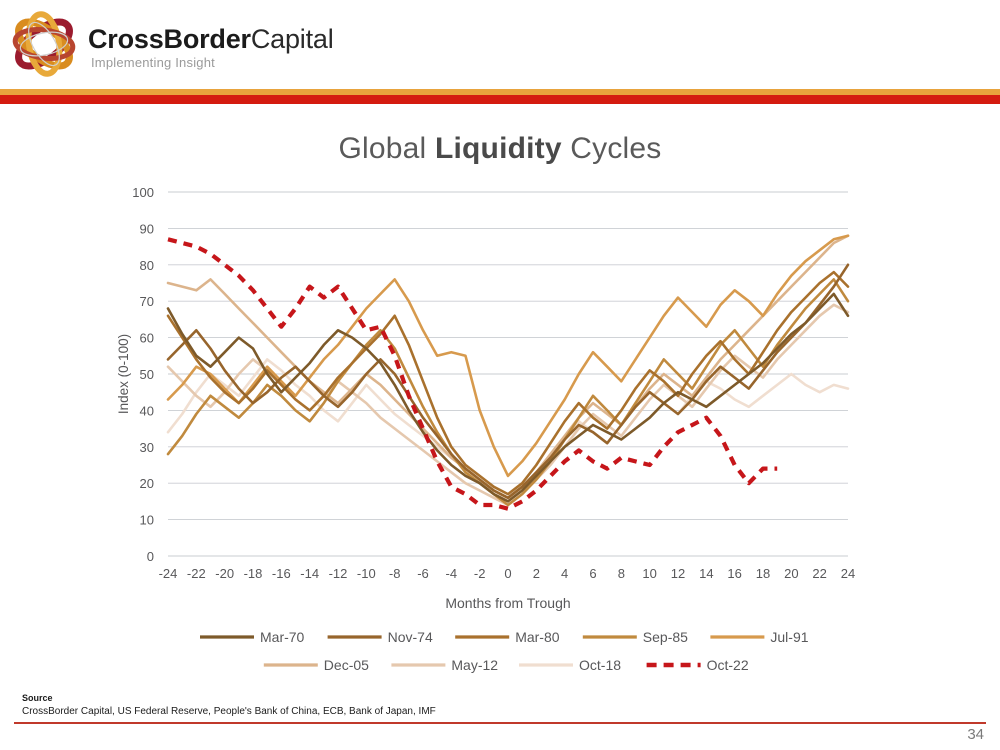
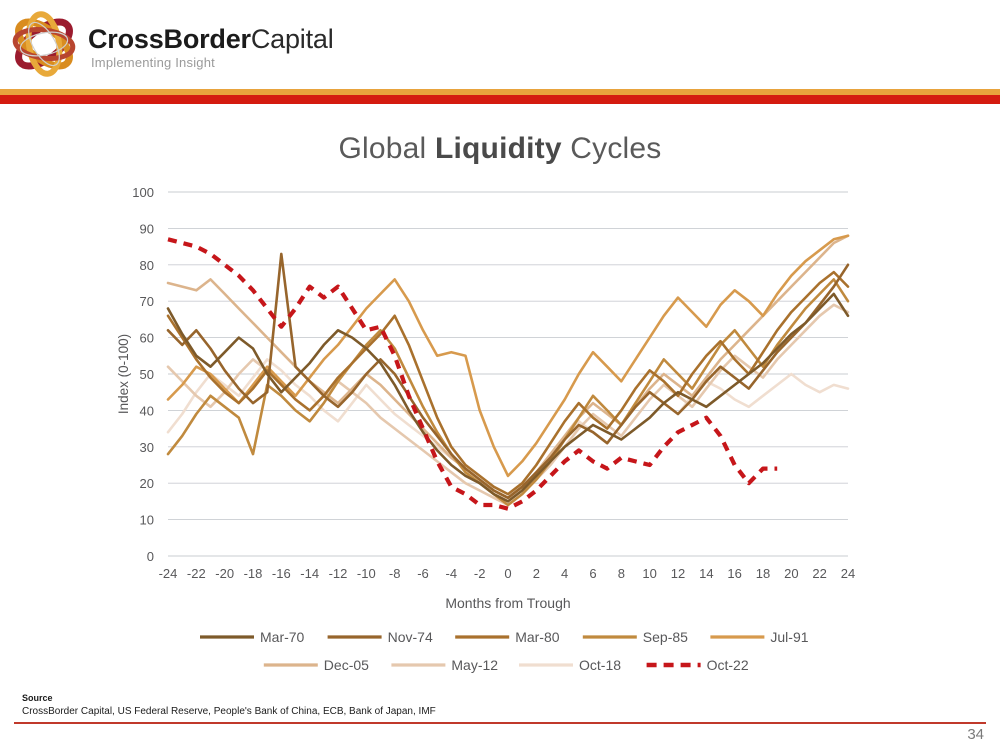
Nov-74/-24: 54 -> 62
Sep-85/-18: 42 -> 28
Nov-74/-16: 49 -> 83
